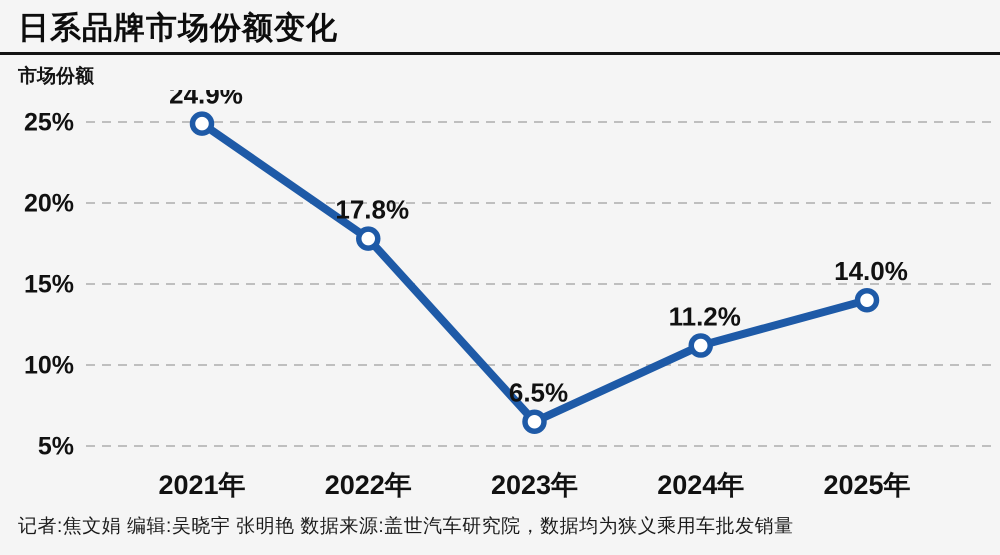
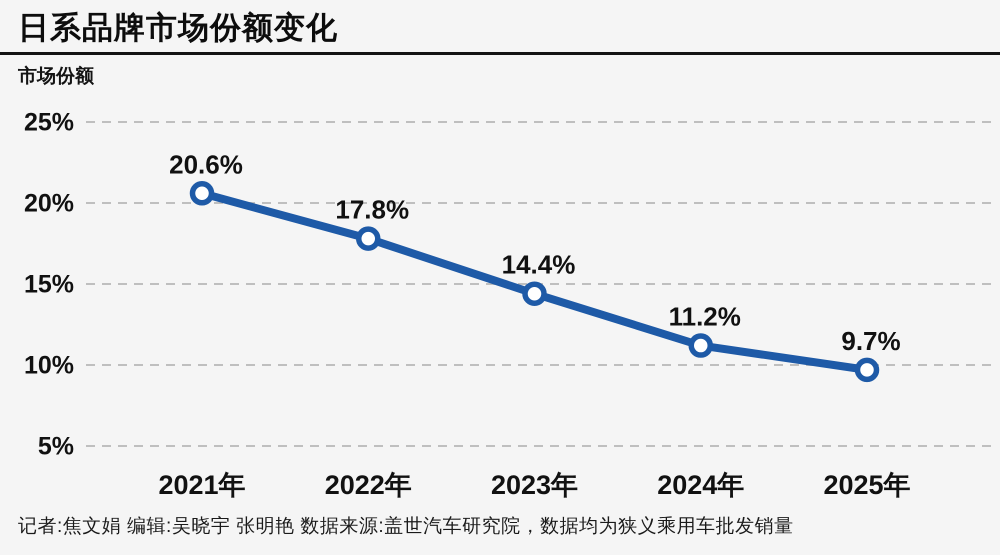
2021年: 24.9% -> 20.6%
2023年: 6.5% -> 14.4%
2025年: 14.0% -> 9.7%
